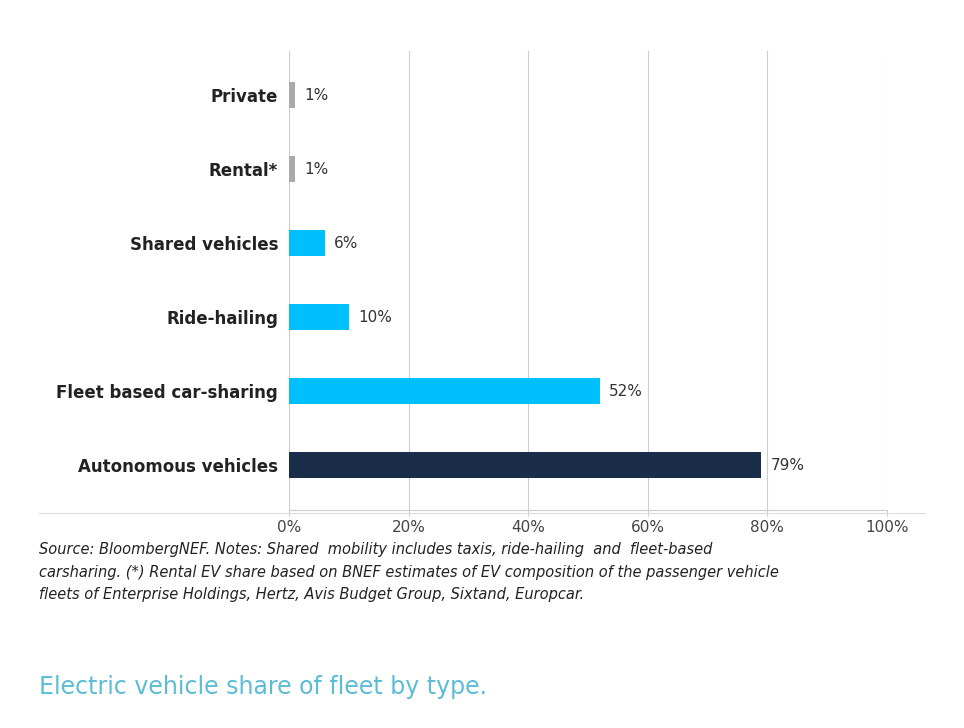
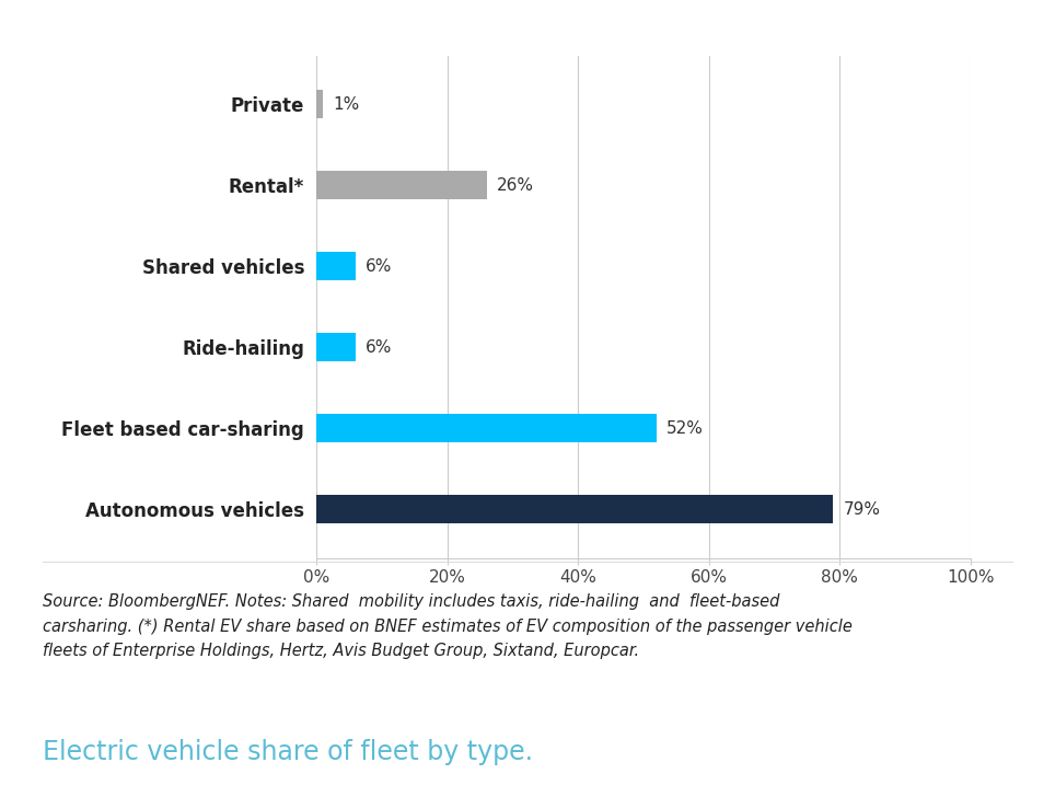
Rental*: 1% -> 26%
Ride-hailing: 10% -> 6%
